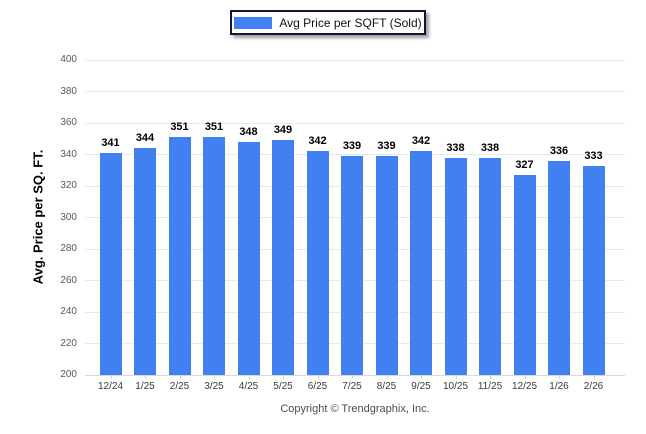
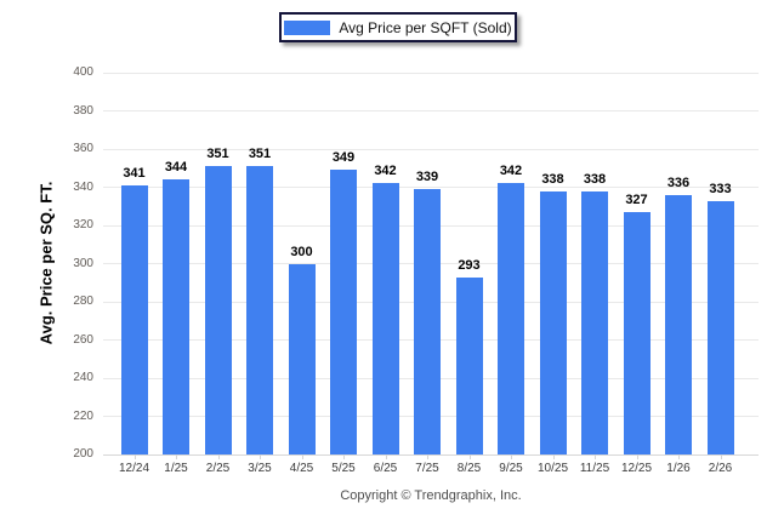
4/25: 348 -> 300
8/25: 339 -> 293
